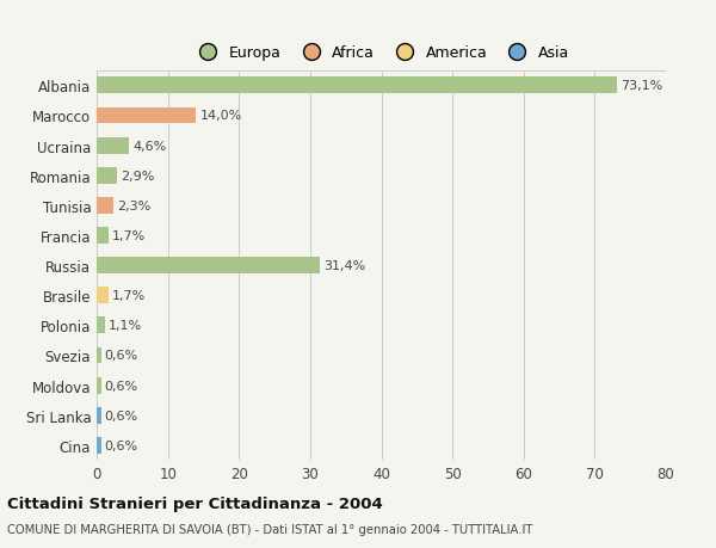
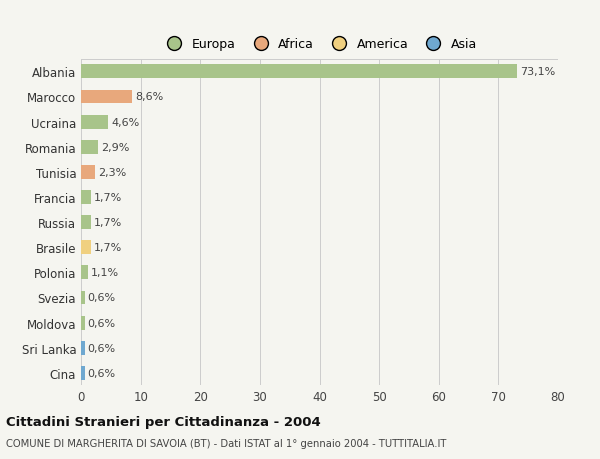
Marocco: 14,0% -> 8,6%
Russia: 31,4% -> 1,7%
